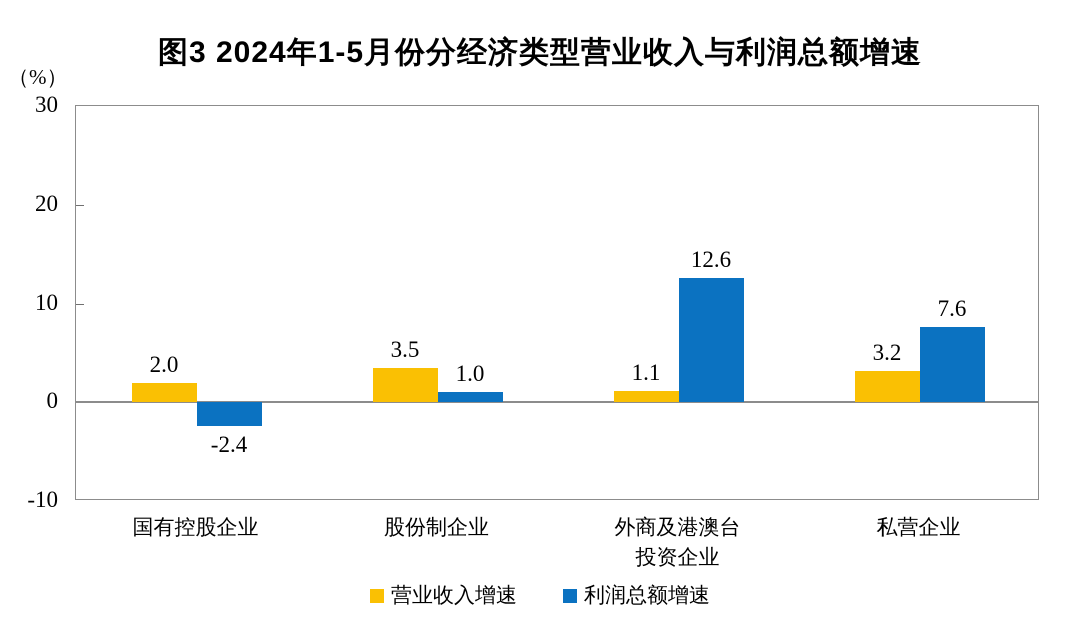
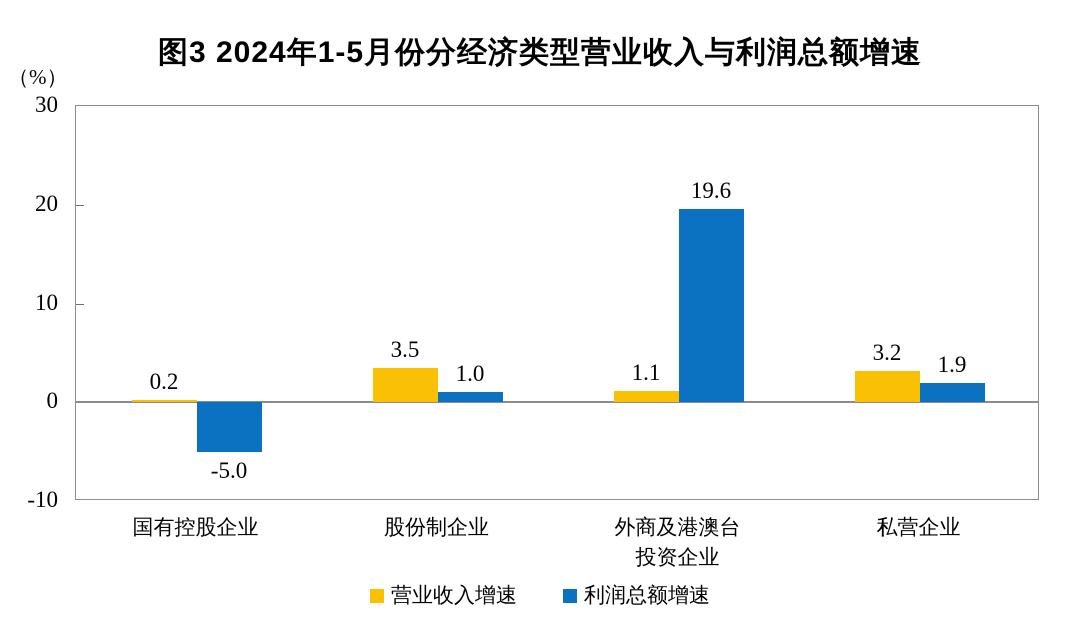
营业收入增速/国有控股企业: 2.0 -> 0.2
利润总额增速/国有控股企业: -2.4 -> -5.0
利润总额增速/外商及港澳台 投资企业: 12.6 -> 19.6
利润总额增速/私营企业: 7.6 -> 1.9
